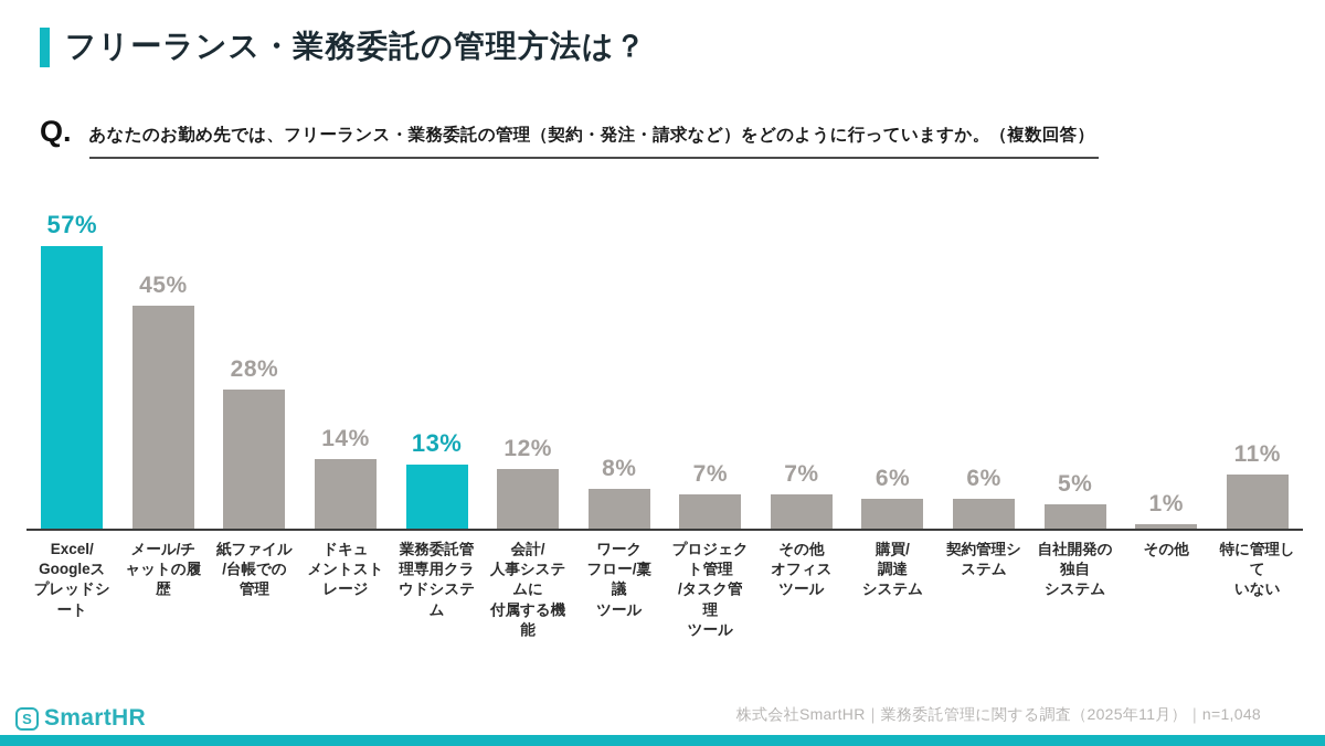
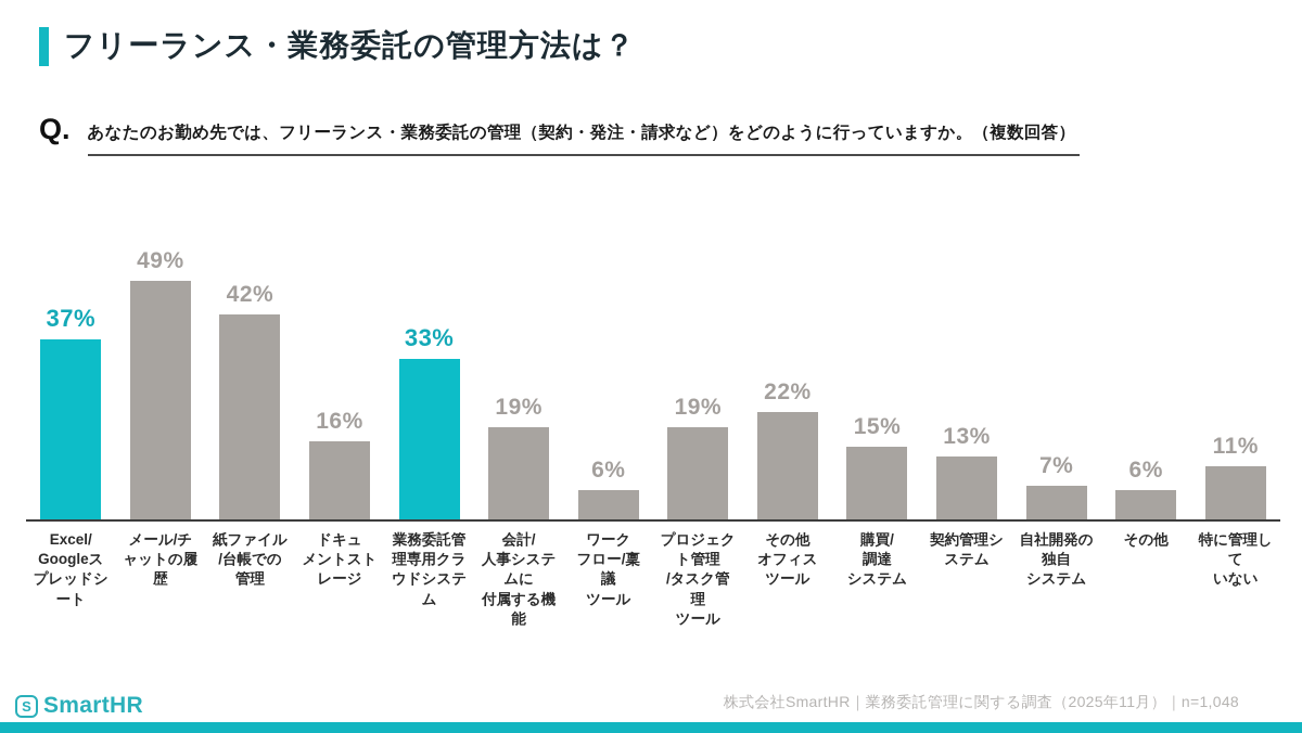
Excel/Googleスプレッドシート: 57% -> 37%
メール/チャットの履歴: 45% -> 49%
紙ファイル/台帳での管理: 28% -> 42%
ドキュメントストレージ: 14% -> 16%
業務委託管理専用クラウドシステム: 13% -> 33%
会計/人事システムに付属する機能: 12% -> 19%
ワークフロー/稟議ツール: 8% -> 6%
プロジェクト管理/タスク管理ツール: 7% -> 19%
その他オフィスツール: 7% -> 22%
購買/調達システム: 6% -> 15%
契約管理システム: 6% -> 13%
自社開発の独自システム: 5% -> 7%
その他: 1% -> 6%
